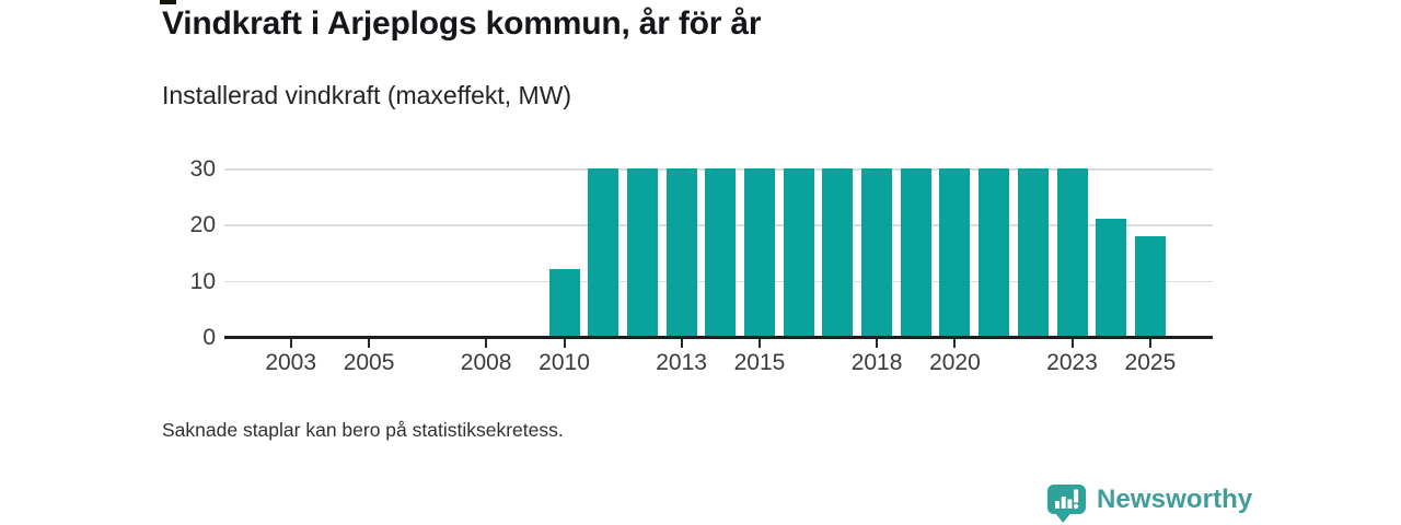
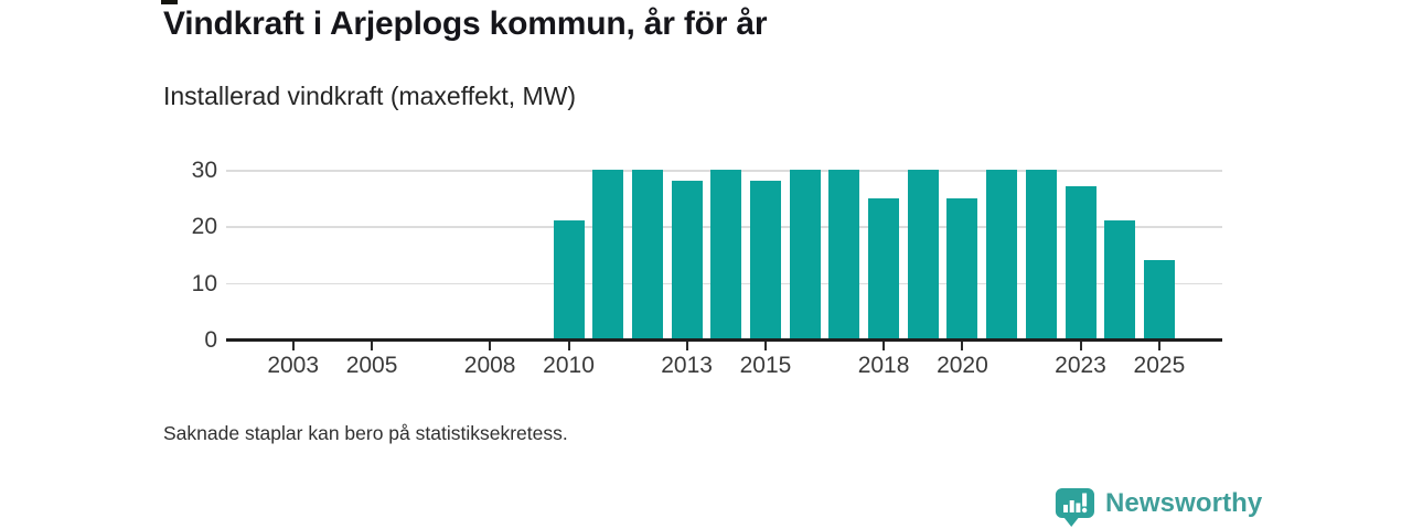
2010: 12 -> 21
2013: 30 -> 28
2015: 30 -> 28
2018: 30 -> 25
2020: 30 -> 25
2023: 30 -> 27
2025: 18 -> 14
